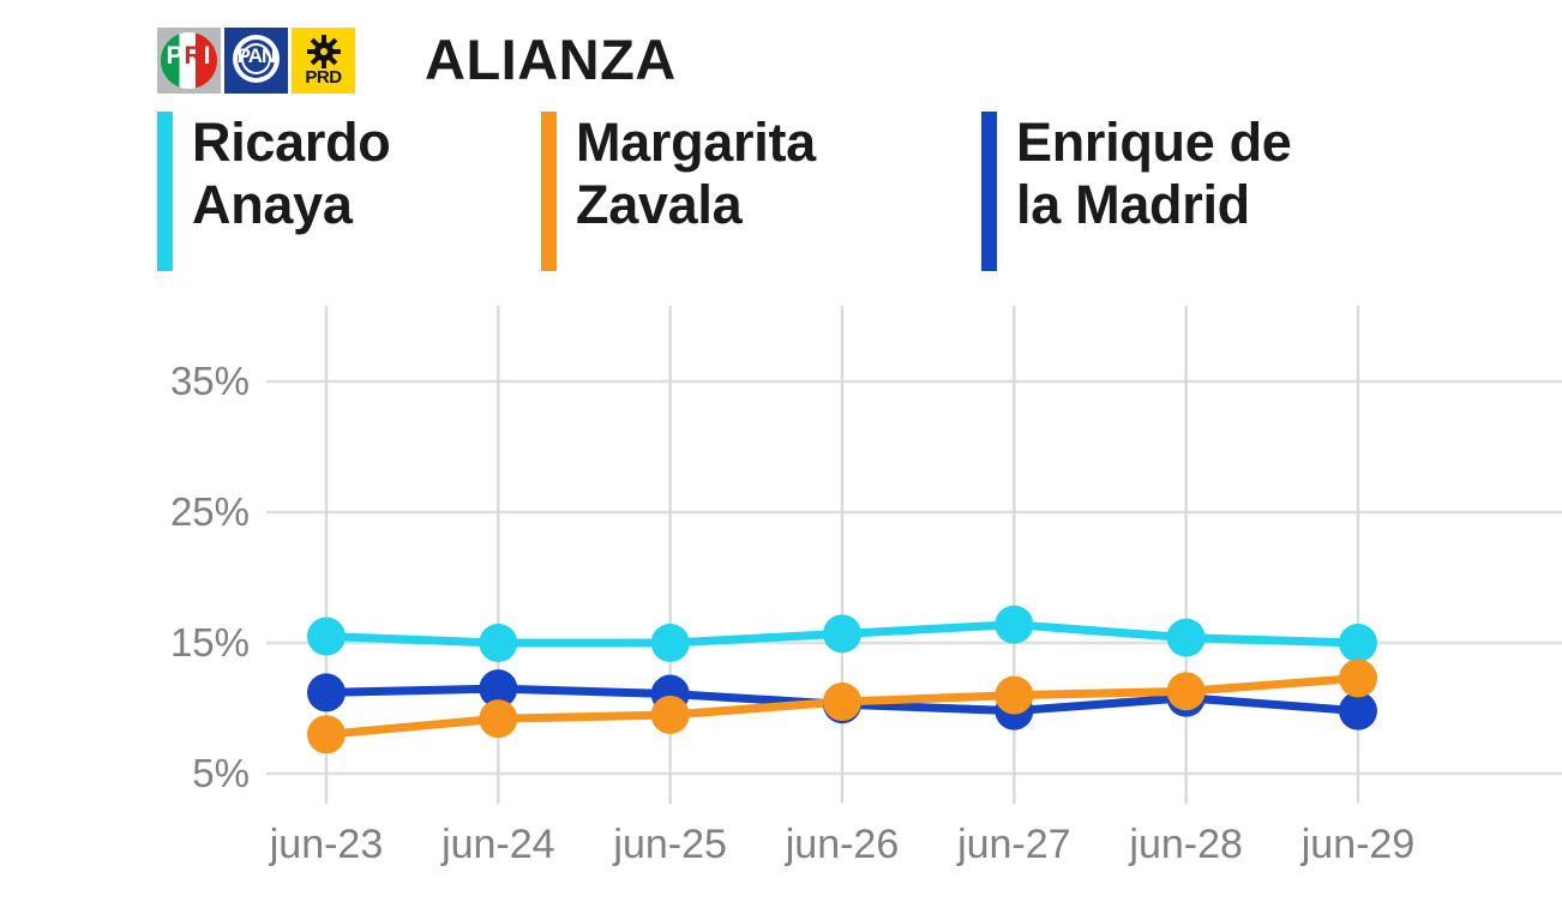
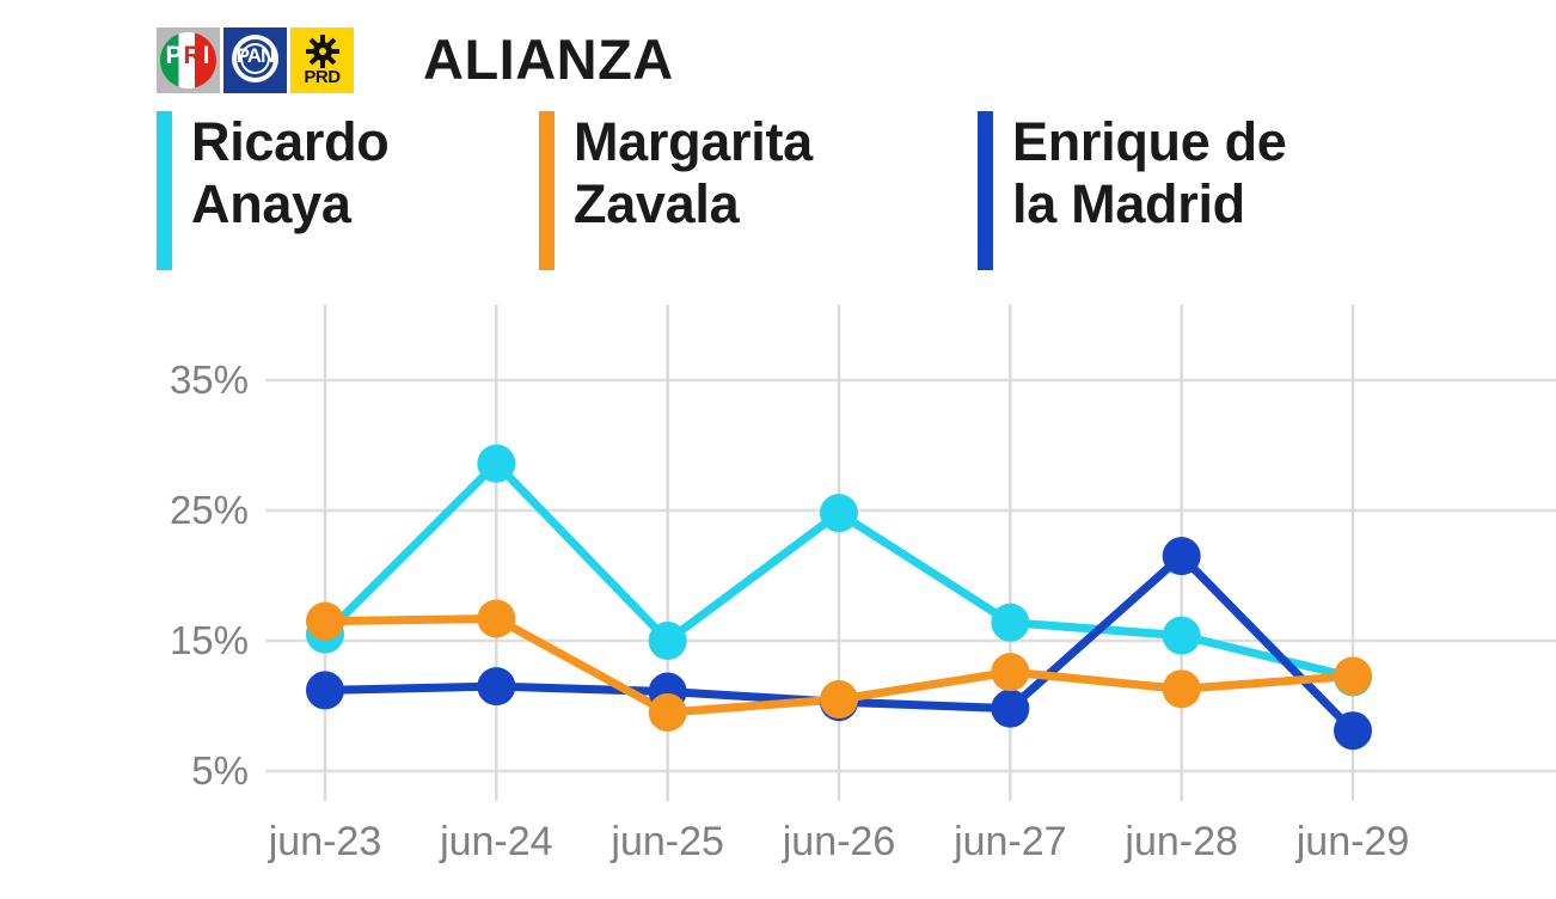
Margarita Zavala/jun-23: 8.0% -> 16.5%
Ricardo Anaya/jun-24: 15.0% -> 28.6%
Margarita Zavala/jun-24: 9.2% -> 16.7%
Ricardo Anaya/jun-26: 15.7% -> 24.8%
Margarita Zavala/jun-27: 11.0% -> 12.6%
Enrique de la Madrid/jun-28: 10.8% -> 21.5%
Ricardo Anaya/jun-29: 15.0% -> 12.2%
Enrique de la Madrid/jun-29: 9.8% -> 8.1%
